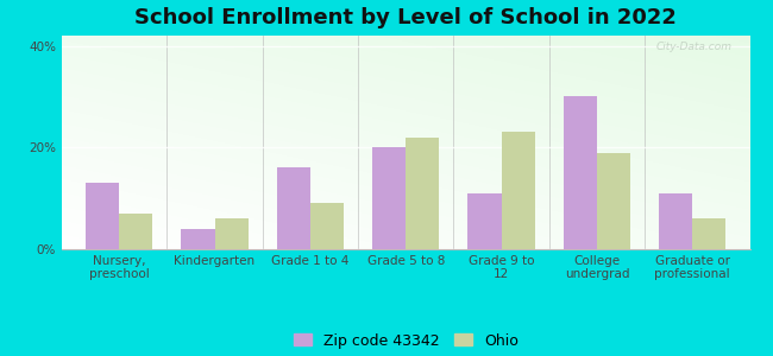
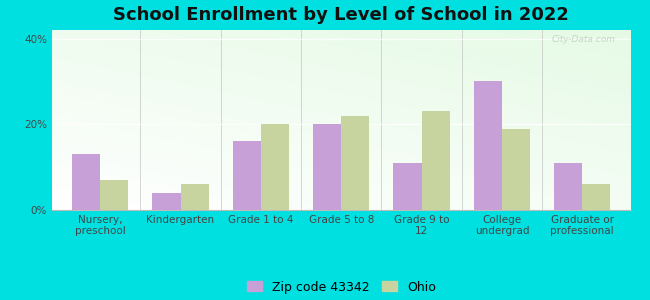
Ohio/Grade 1 to 4: 9% -> 20%
